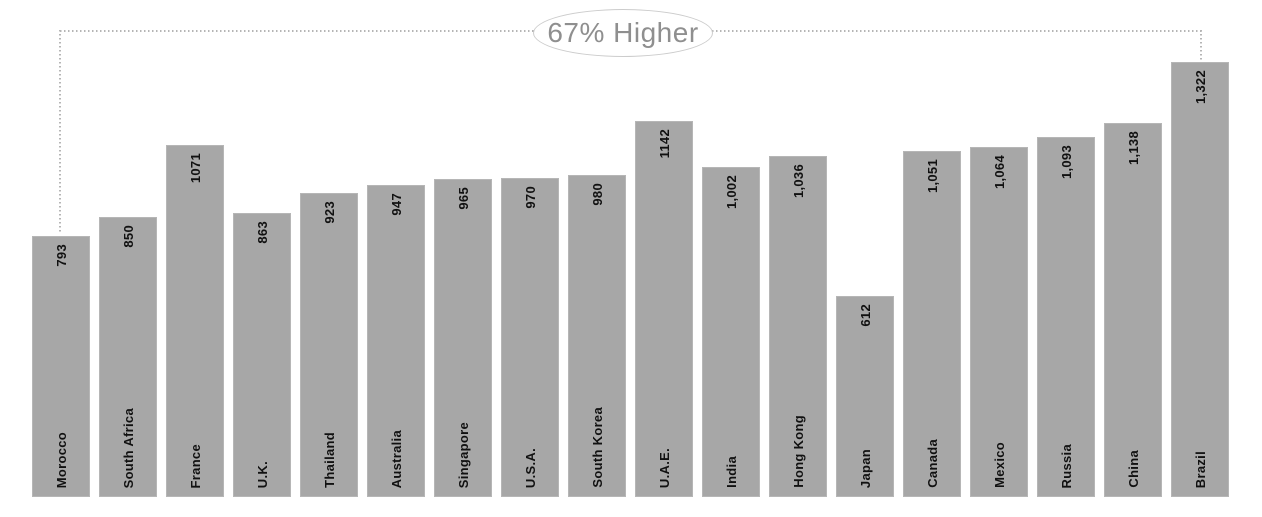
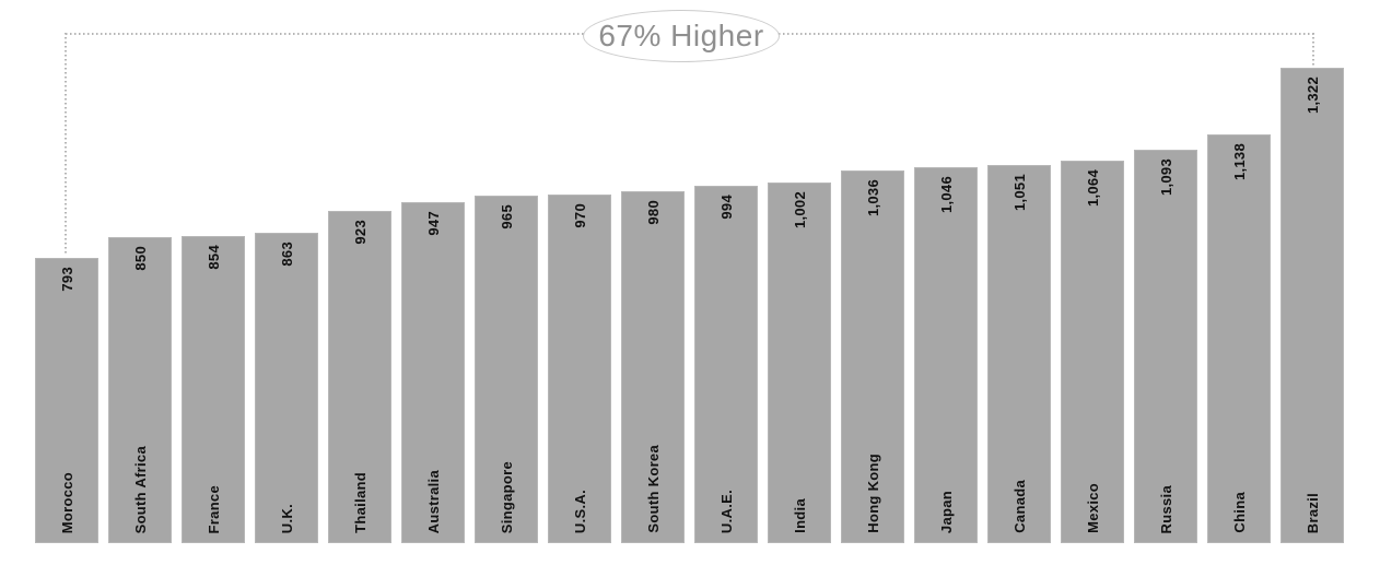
France: 1071 -> 854
U.A.E.: 1142 -> 994
Japan: 612 -> 1,046
